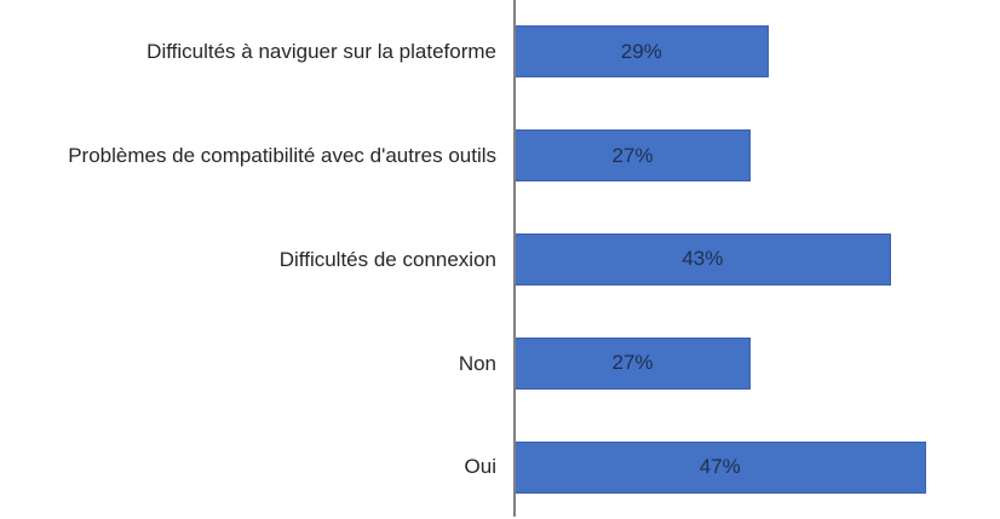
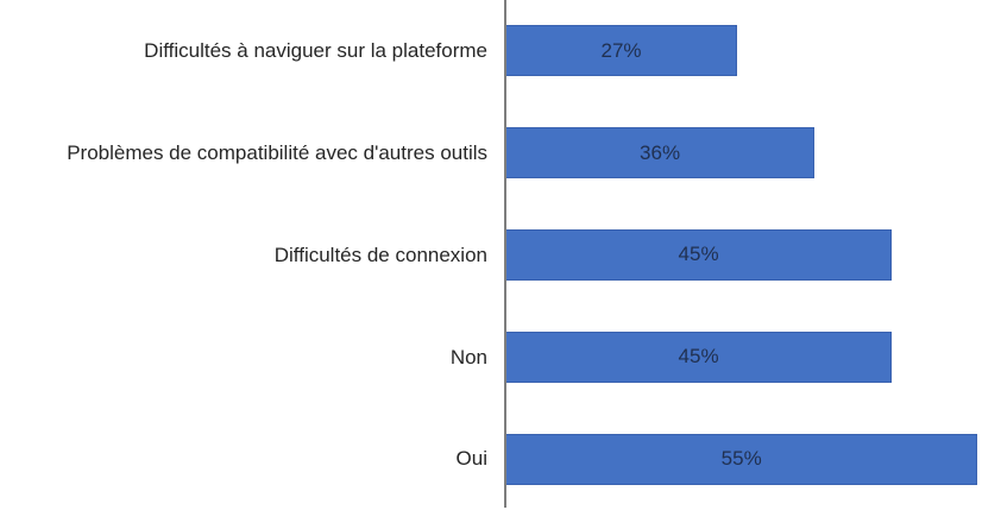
Difficultés à naviguer sur la plateforme: 29% -> 27%
Problèmes de compatibilité avec d'autres outils: 27% -> 36%
Difficultés de connexion: 43% -> 45%
Non: 27% -> 45%
Oui: 47% -> 55%
